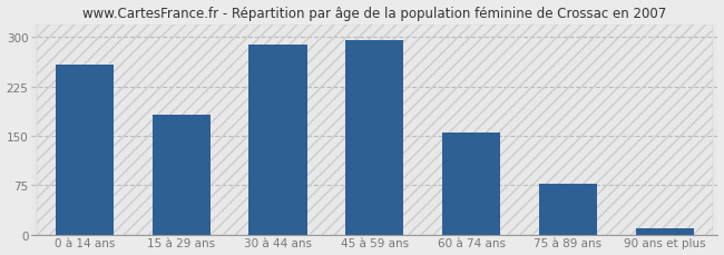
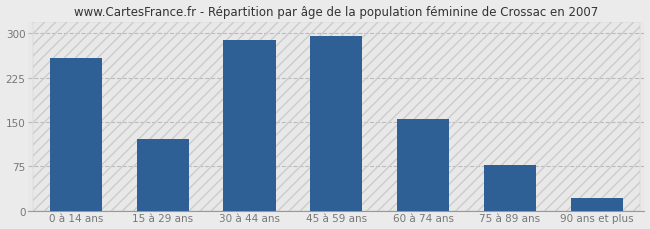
15 à 29 ans: 182 -> 122
90 ans et plus: 10 -> 22
